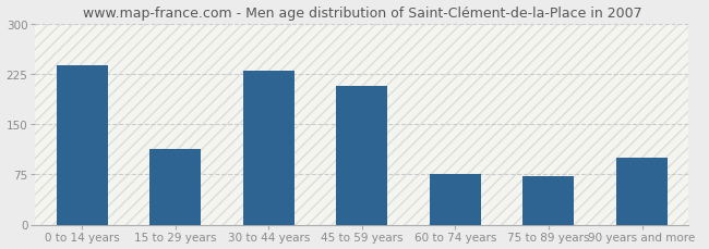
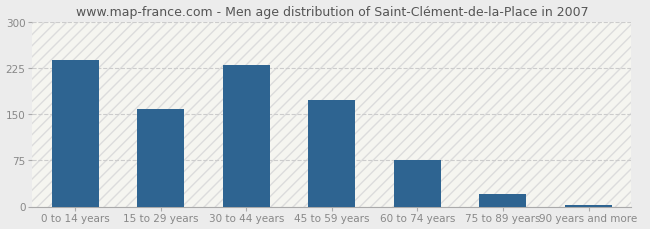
15 to 29 years: 112 -> 158
45 to 59 years: 206 -> 172
75 to 89 years: 72 -> 20
90 years and more: 100 -> 3
